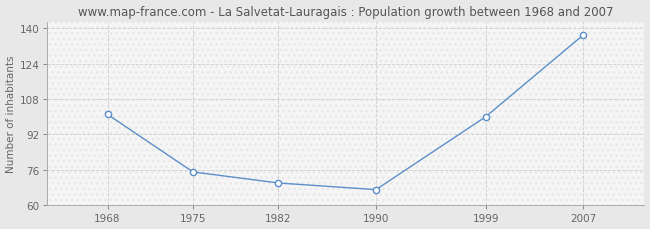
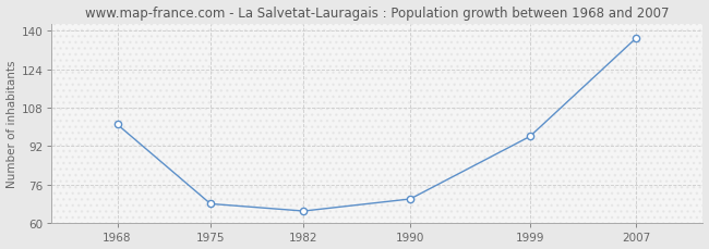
1975: 75 -> 68
1982: 70 -> 65
1990: 67 -> 70
1999: 100 -> 96
